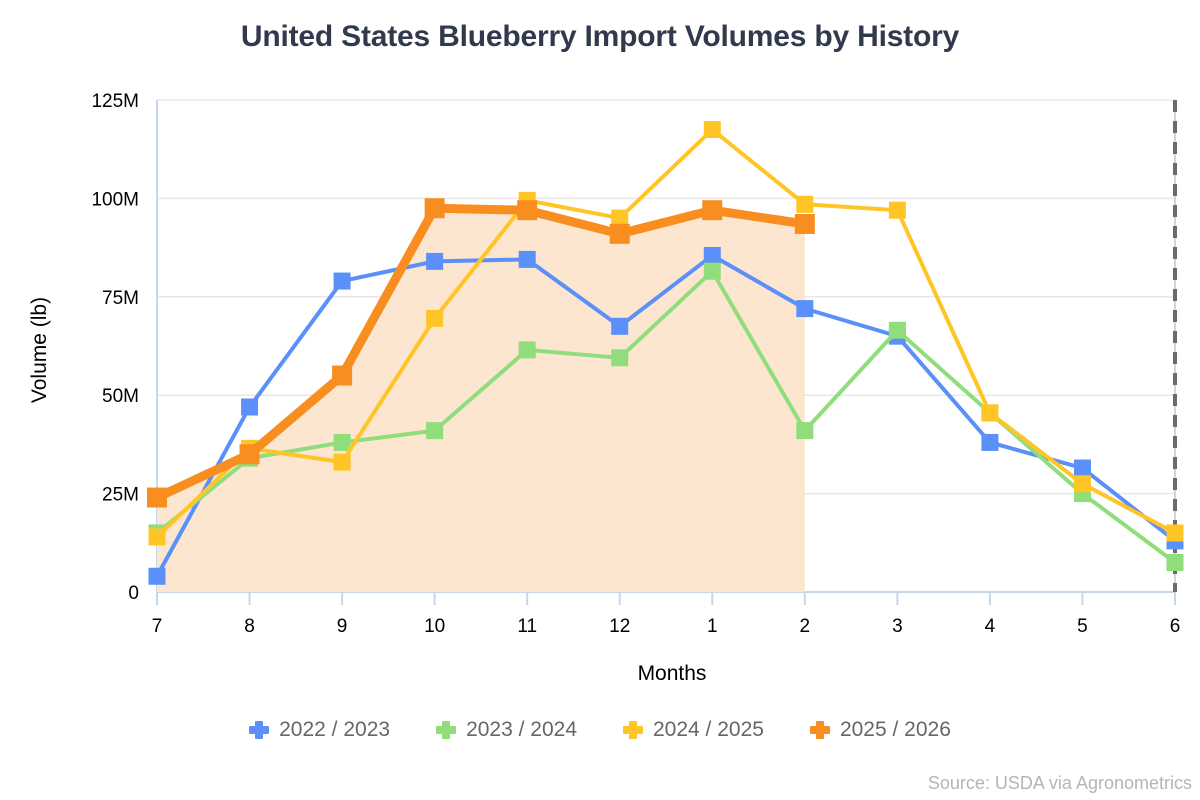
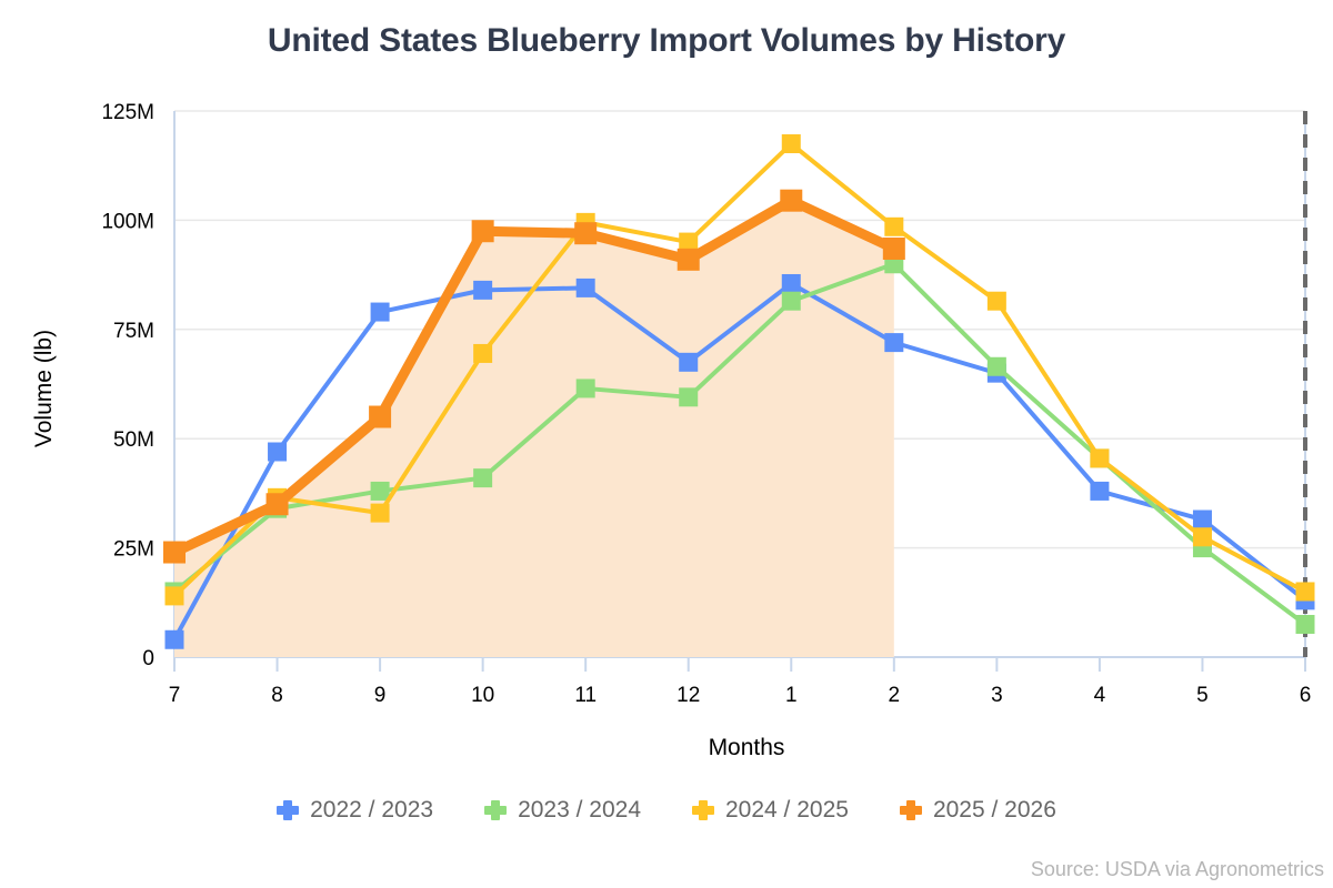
2025 / 2026/1: 97M -> 104M
2023 / 2024/2: 41M -> 90M
2024 / 2025/3: 97M -> 82M
